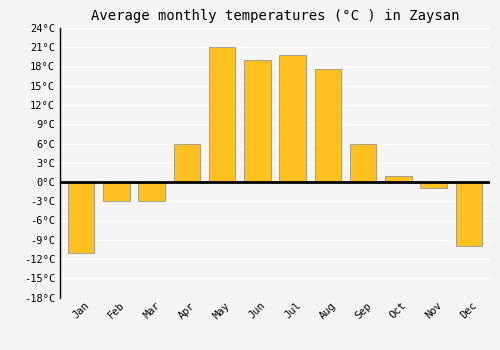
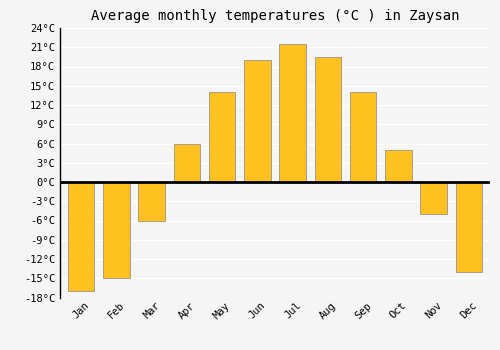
Jan: -11.0°C -> -17.0°C
Feb: -3.0°C -> -15.0°C
Mar: -3.0°C -> -6.0°C
May: 21.0°C -> 14.0°C
Jul: 19.8°C -> 21.5°C
Aug: 17.6°C -> 19.5°C
Sep: 6.0°C -> 14.0°C
Oct: 1.0°C -> 5.0°C
Nov: -1.0°C -> -5.0°C
Dec: -10.0°C -> -14.0°C
